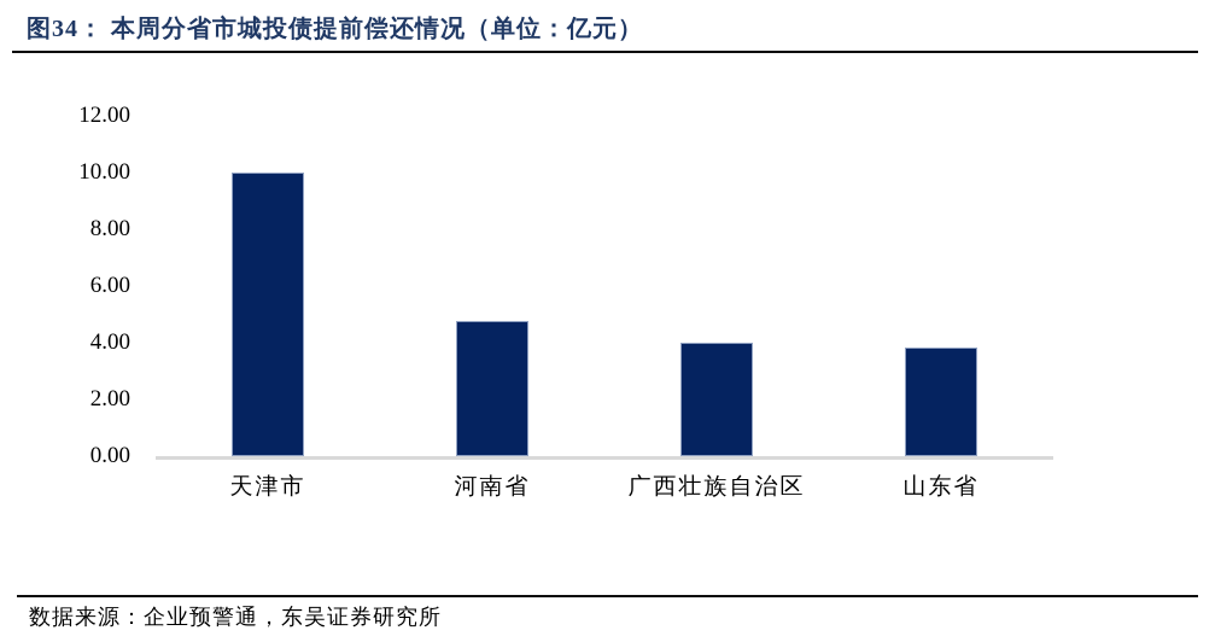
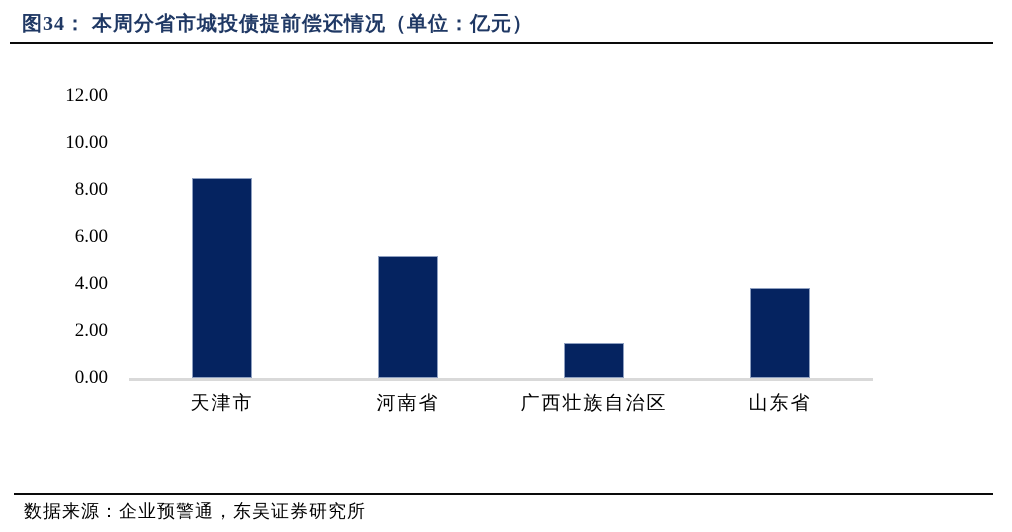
天津市: 10.0 -> 8.5
河南省: 4.8 -> 5.2
广西壮族自治区: 4.0 -> 1.5
